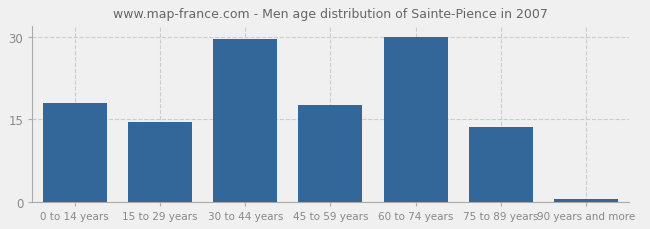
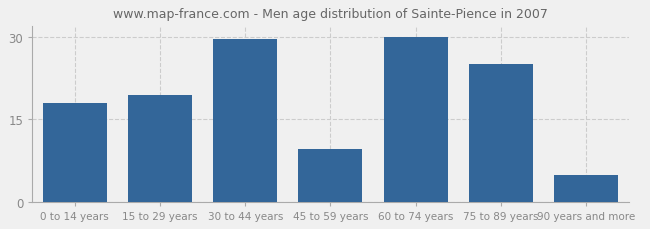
15 to 29 years: 14.5 -> 19.4
45 to 59 years: 17.5 -> 9.6
75 to 89 years: 13.5 -> 25.0
90 years and more: 0.4 -> 4.8
